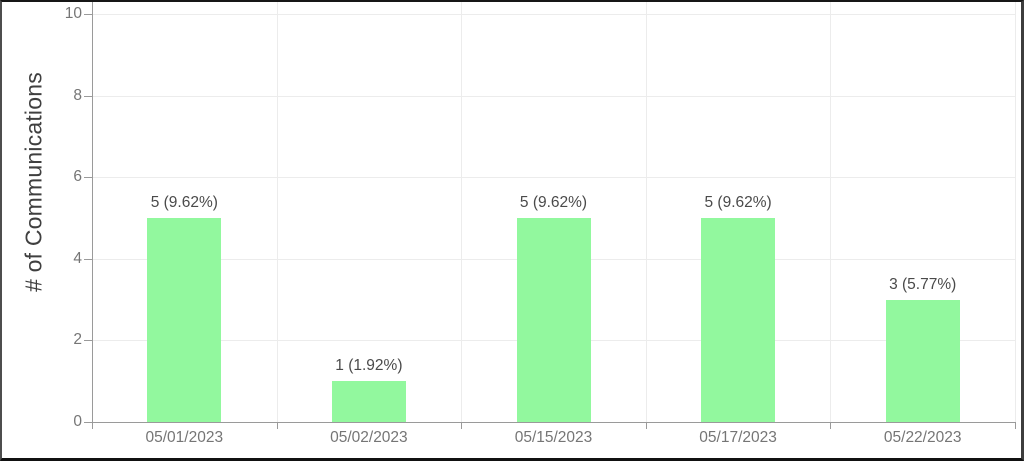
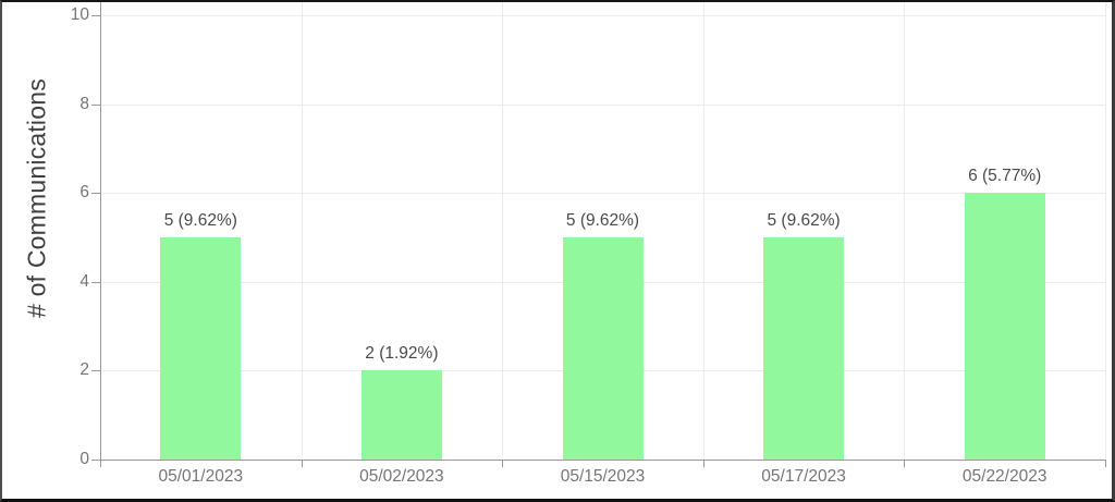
05/02/2023: 1 -> 2
05/22/2023: 3 -> 6
